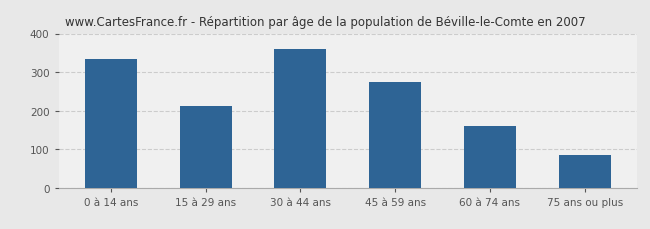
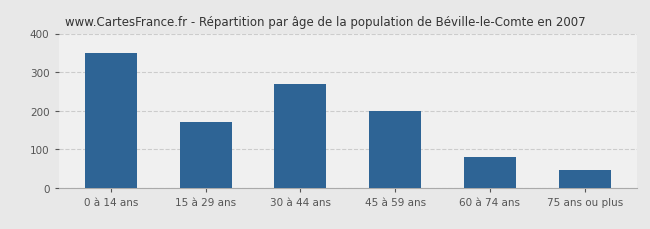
0 à 14 ans: 335 -> 350
15 à 29 ans: 213 -> 170
30 à 44 ans: 360 -> 270
45 à 59 ans: 275 -> 200
60 à 74 ans: 160 -> 80
75 ans ou plus: 85 -> 45
